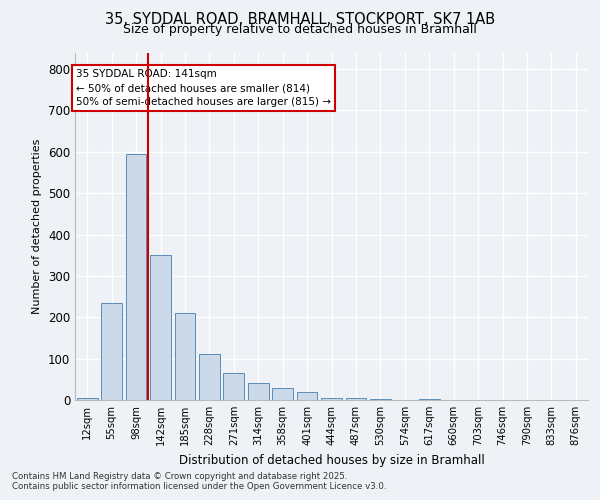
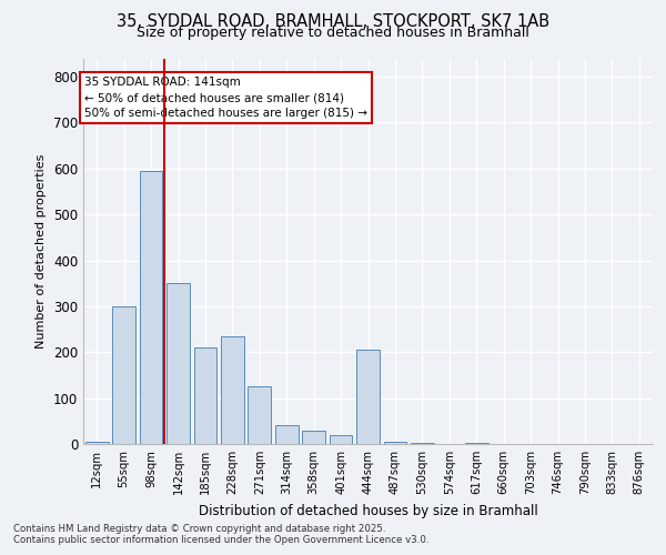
55sqm: 235 -> 300
228sqm: 110 -> 235
271sqm: 65 -> 125
444sqm: 5 -> 205
